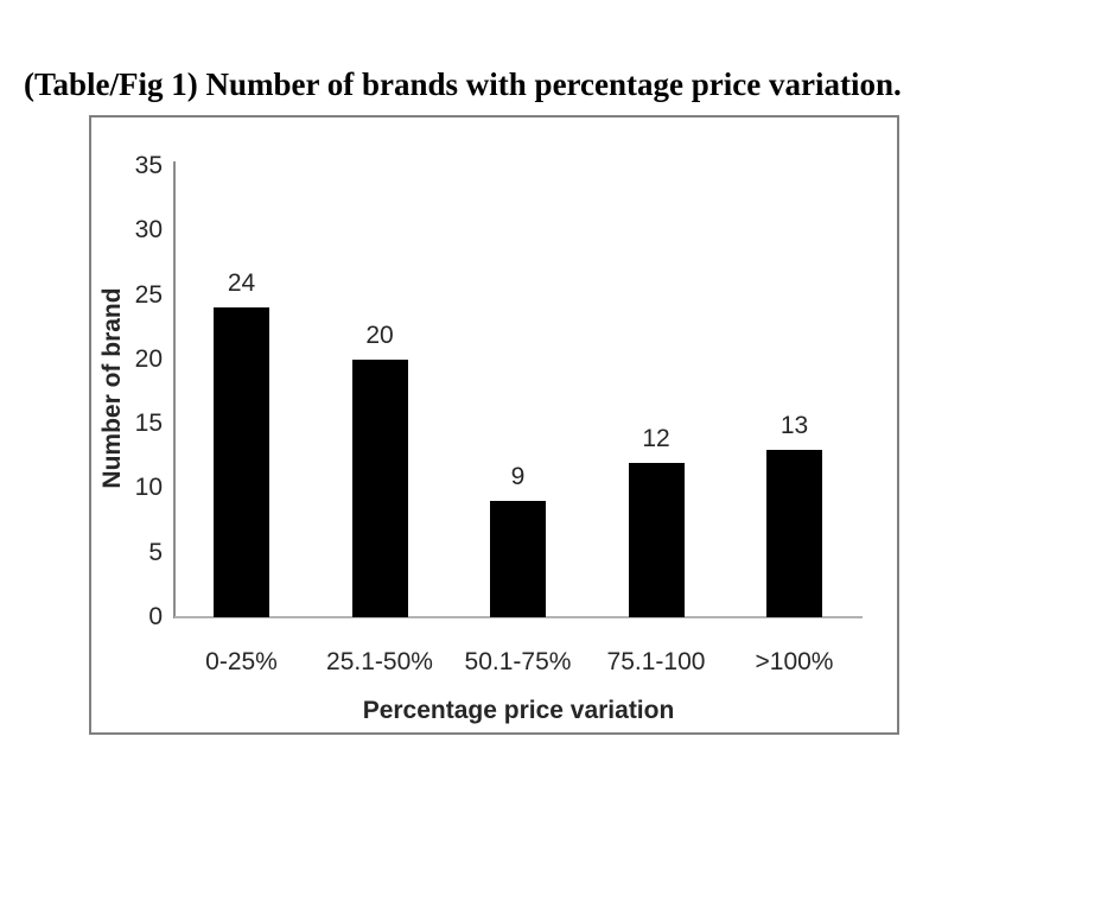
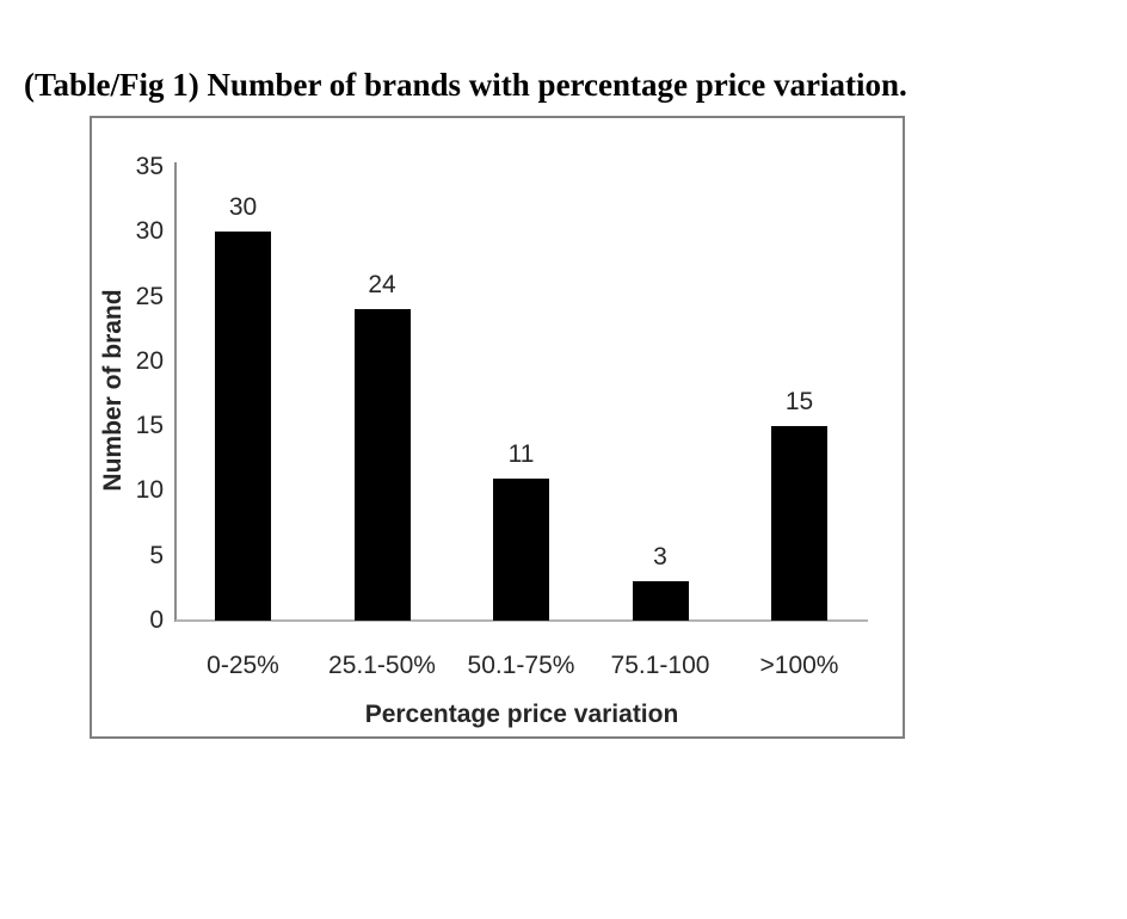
0-25%: 24 -> 30
25.1-50%: 20 -> 24
50.1-75%: 9 -> 11
75.1-100: 12 -> 3
>100%: 13 -> 15
